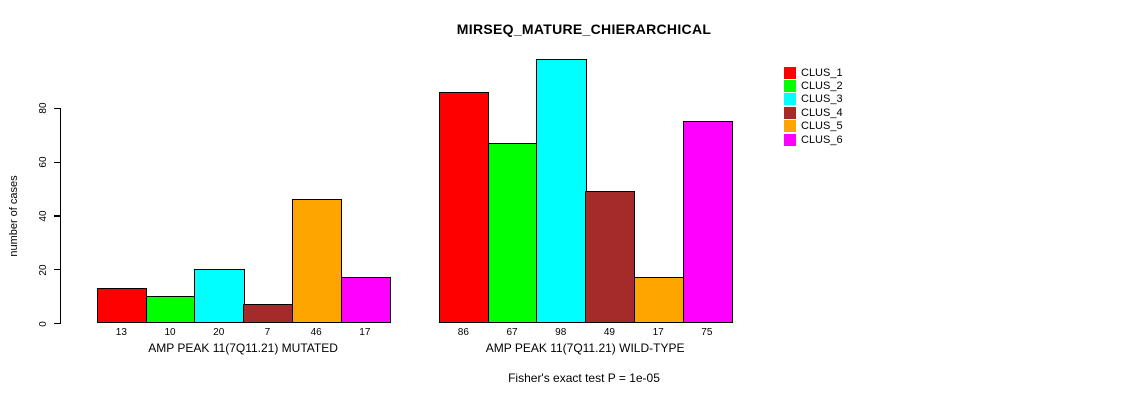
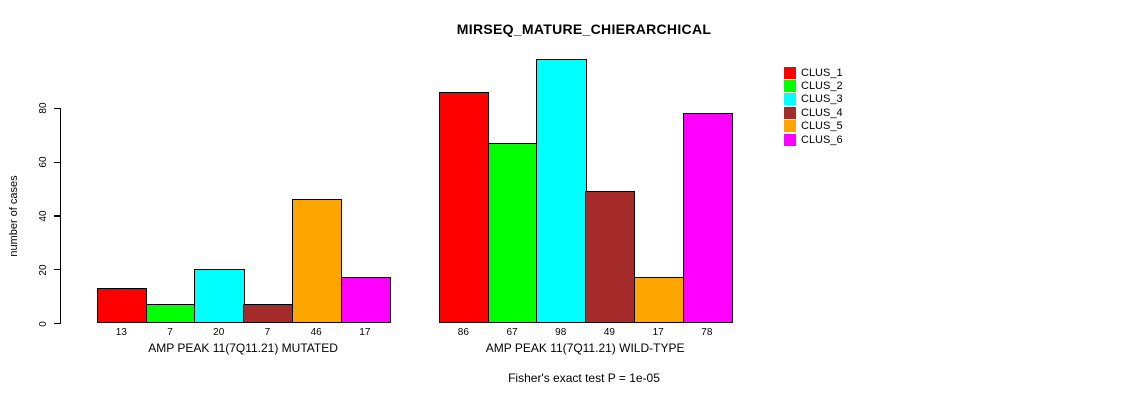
CLUS_2/AMP PEAK 11(7Q11.21) MUTATED: 10 -> 7
CLUS_6/AMP PEAK 11(7Q11.21) WILD-TYPE: 75 -> 78
